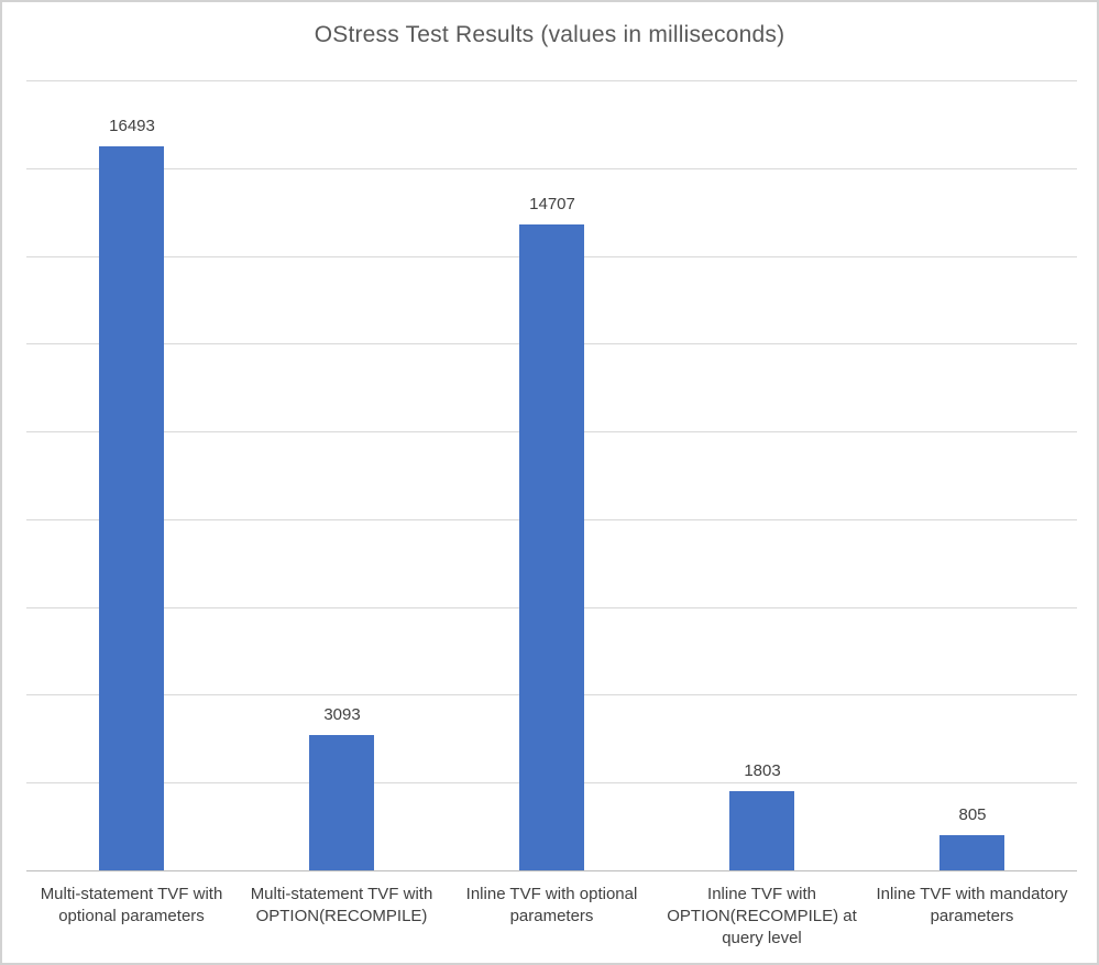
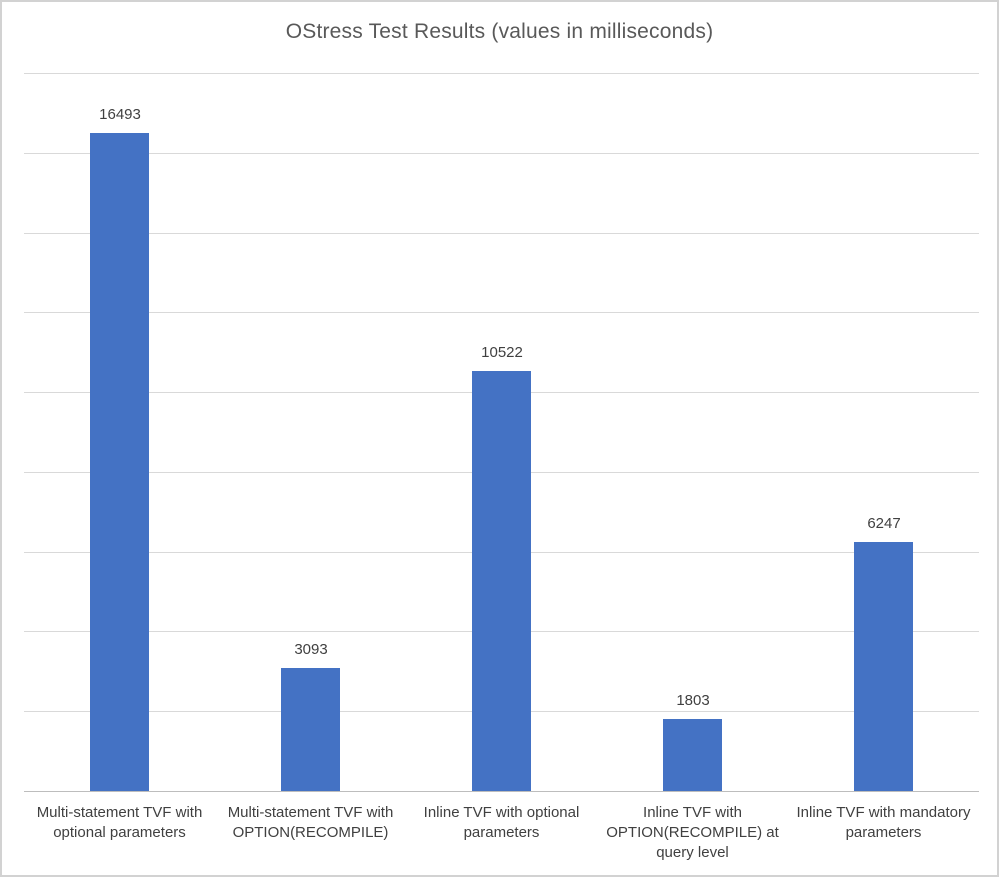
Inline TVF with optional parameters: 14707 -> 10522
Inline TVF with mandatory parameters: 805 -> 6247
